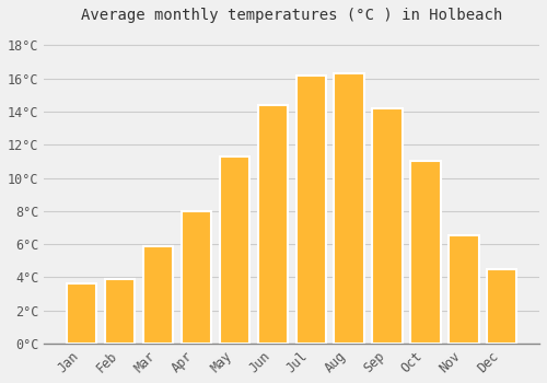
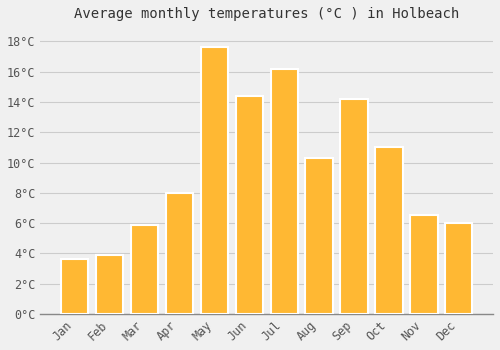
May: 11.3°C -> 17.6°C
Aug: 16.3°C -> 10.3°C
Dec: 4.5°C -> 6.0°C
